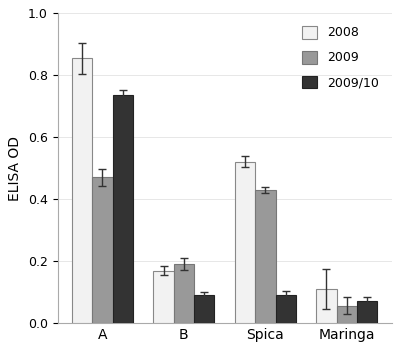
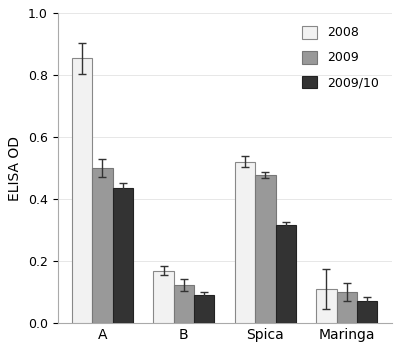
2009/A: 0.470 -> 0.500
2009/10/A: 0.735 -> 0.435
2009/B: 0.190 -> 0.122
2009/Spica: 0.430 -> 0.478
2009/10/Spica: 0.090 -> 0.315
2009/Maringa: 0.055 -> 0.100
